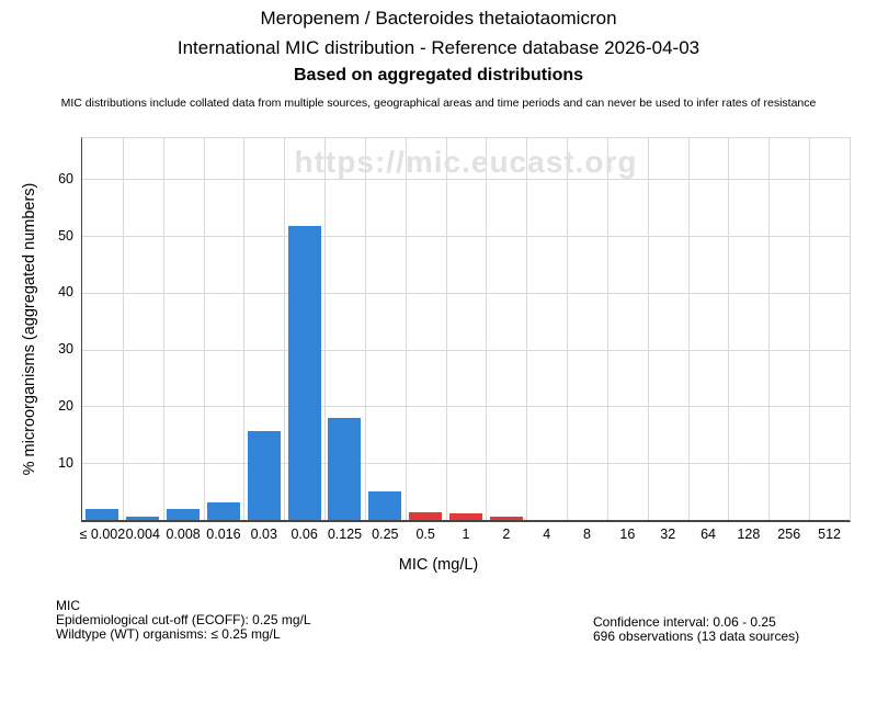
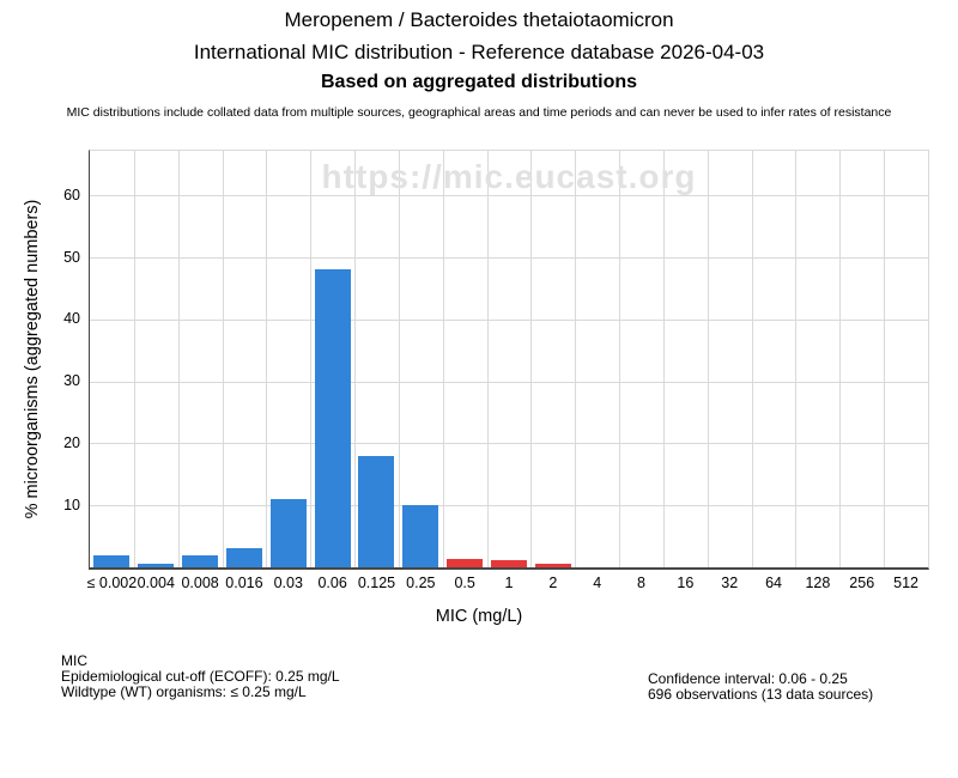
0.03: 16 -> 11
0.06: 52 -> 48
0.25: 5 -> 10
